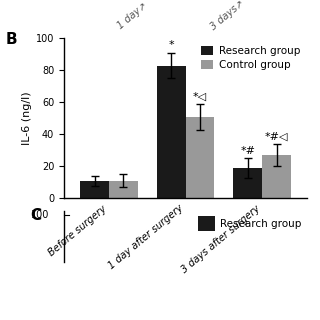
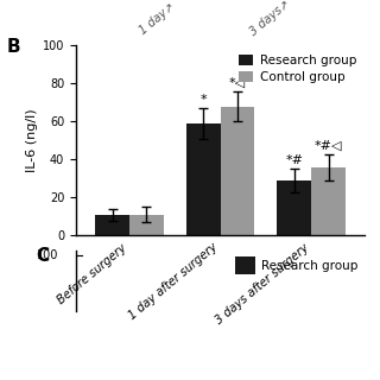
Research group/1 day after surgery: 83 -> 59
Control group/1 day after surgery: 51 -> 68
Research group/3 days after surgery: 19 -> 29
Control group/3 days after surgery: 27 -> 36
